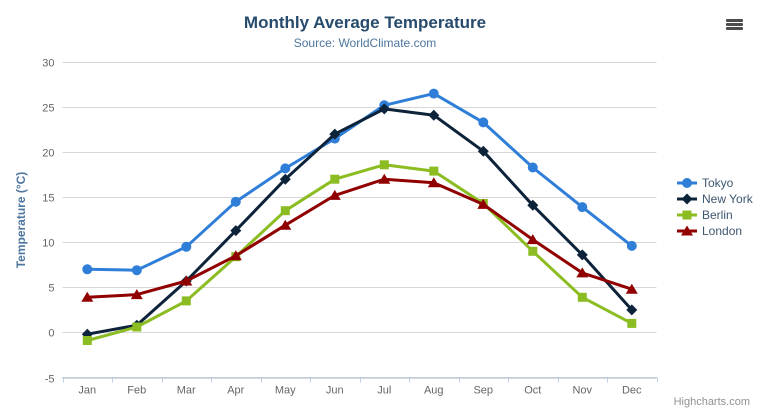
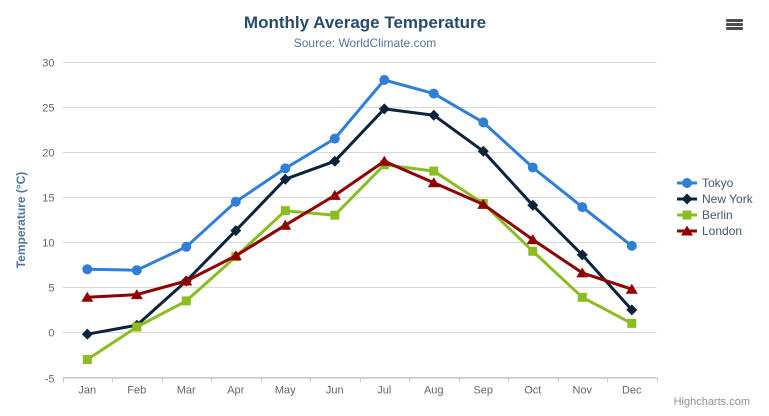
Berlin/Jan: -1 -> -3
New York/Jun: 22 -> 19
Berlin/Jun: 17 -> 13
Tokyo/Jul: 25 -> 28
London/Jul: 17 -> 19
